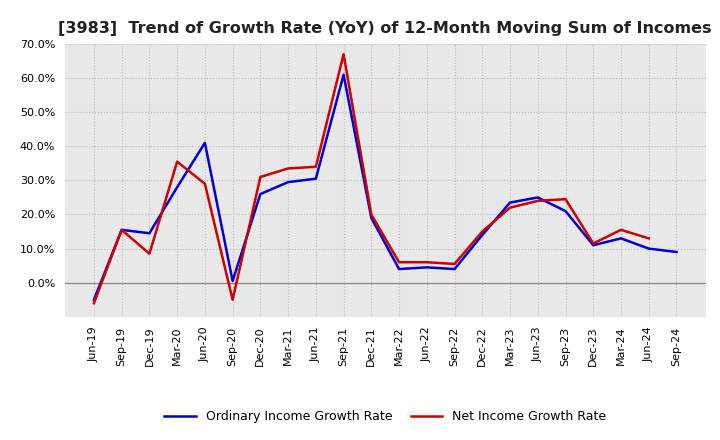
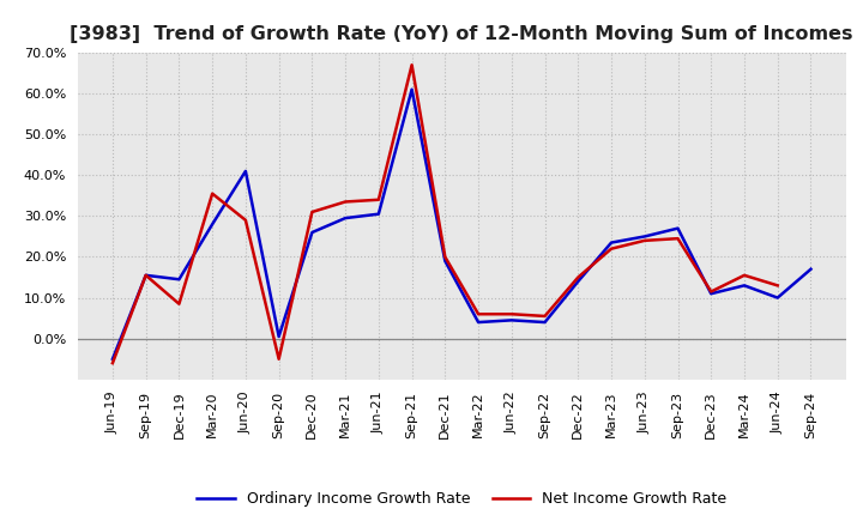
Ordinary Income Growth Rate/Sep-23: 21.0% -> 27.0%
Ordinary Income Growth Rate/Sep-24: 9.0% -> 17.0%
